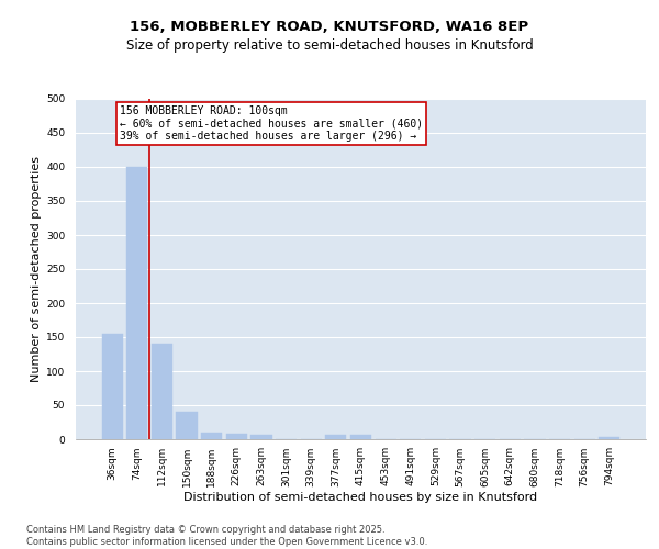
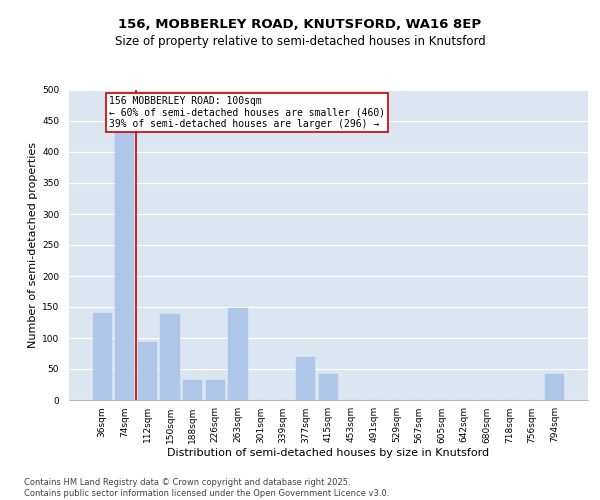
36sqm: 155 -> 140
74sqm: 400 -> 432
112sqm: 140 -> 94
150sqm: 40 -> 138
188sqm: 10 -> 32
226sqm: 8 -> 32
263sqm: 6 -> 148
377sqm: 6 -> 70
415sqm: 6 -> 42
794sqm: 3 -> 42
